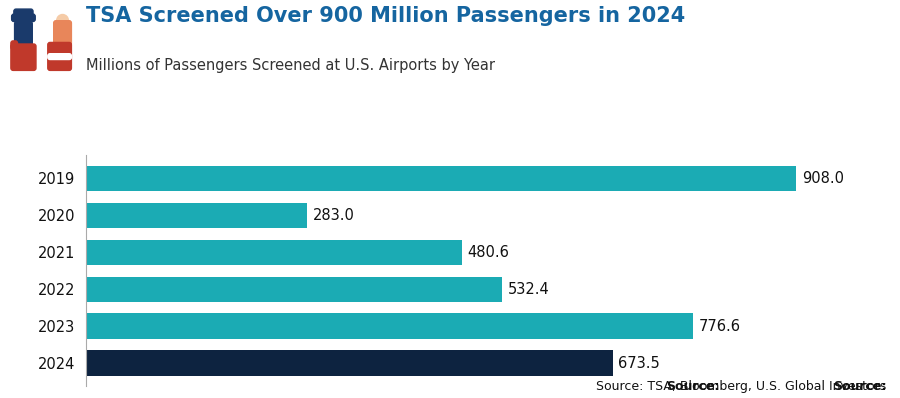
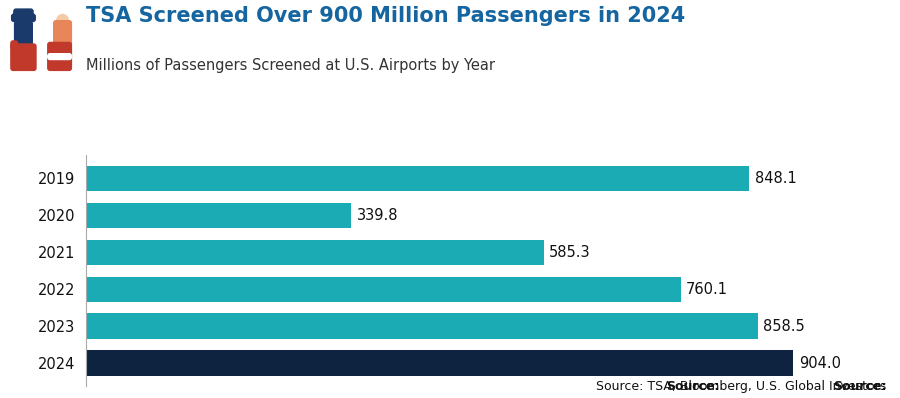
2019: 908.0 -> 848.1
2020: 283.0 -> 339.8
2021: 480.6 -> 585.3
2022: 532.4 -> 760.1
2023: 776.6 -> 858.5
2024: 673.5 -> 904.0
